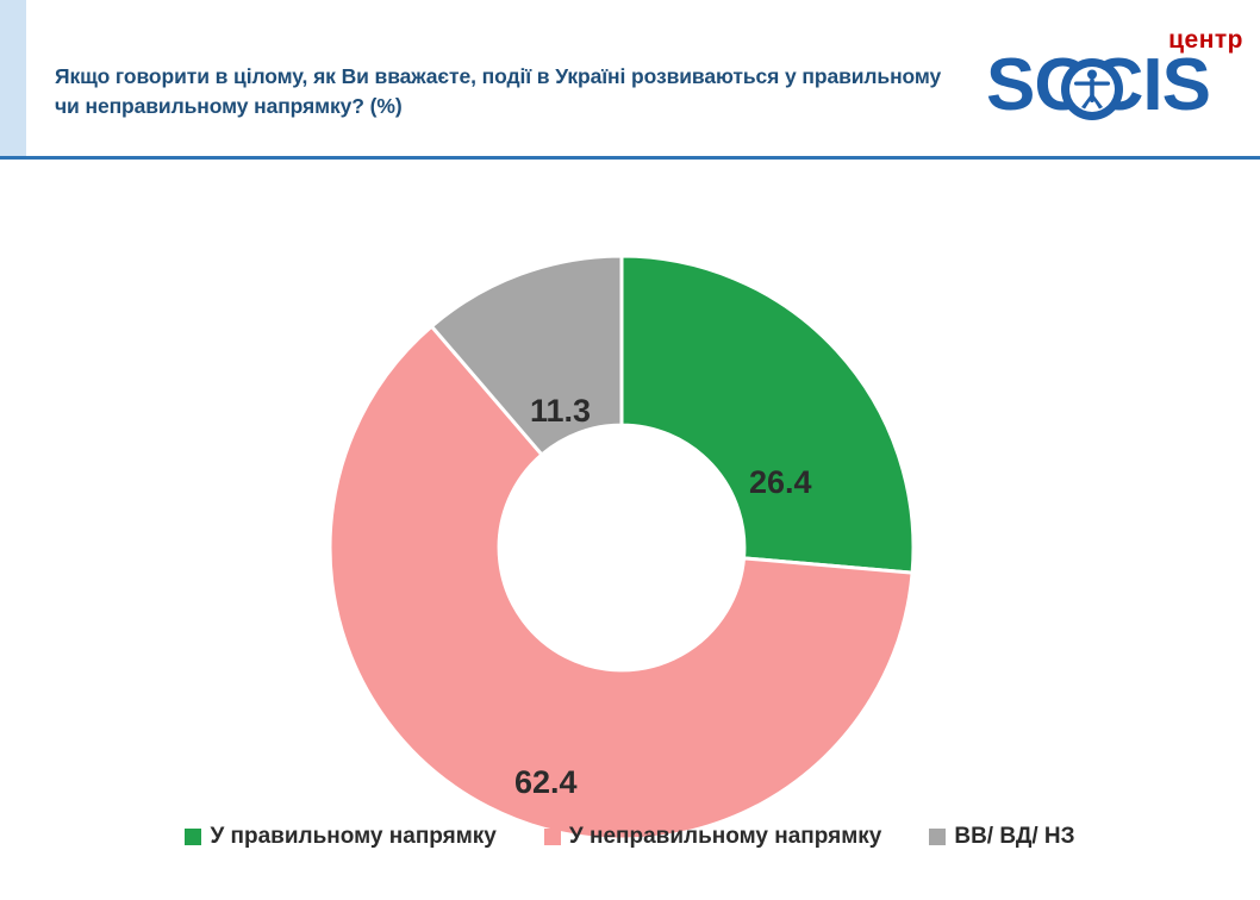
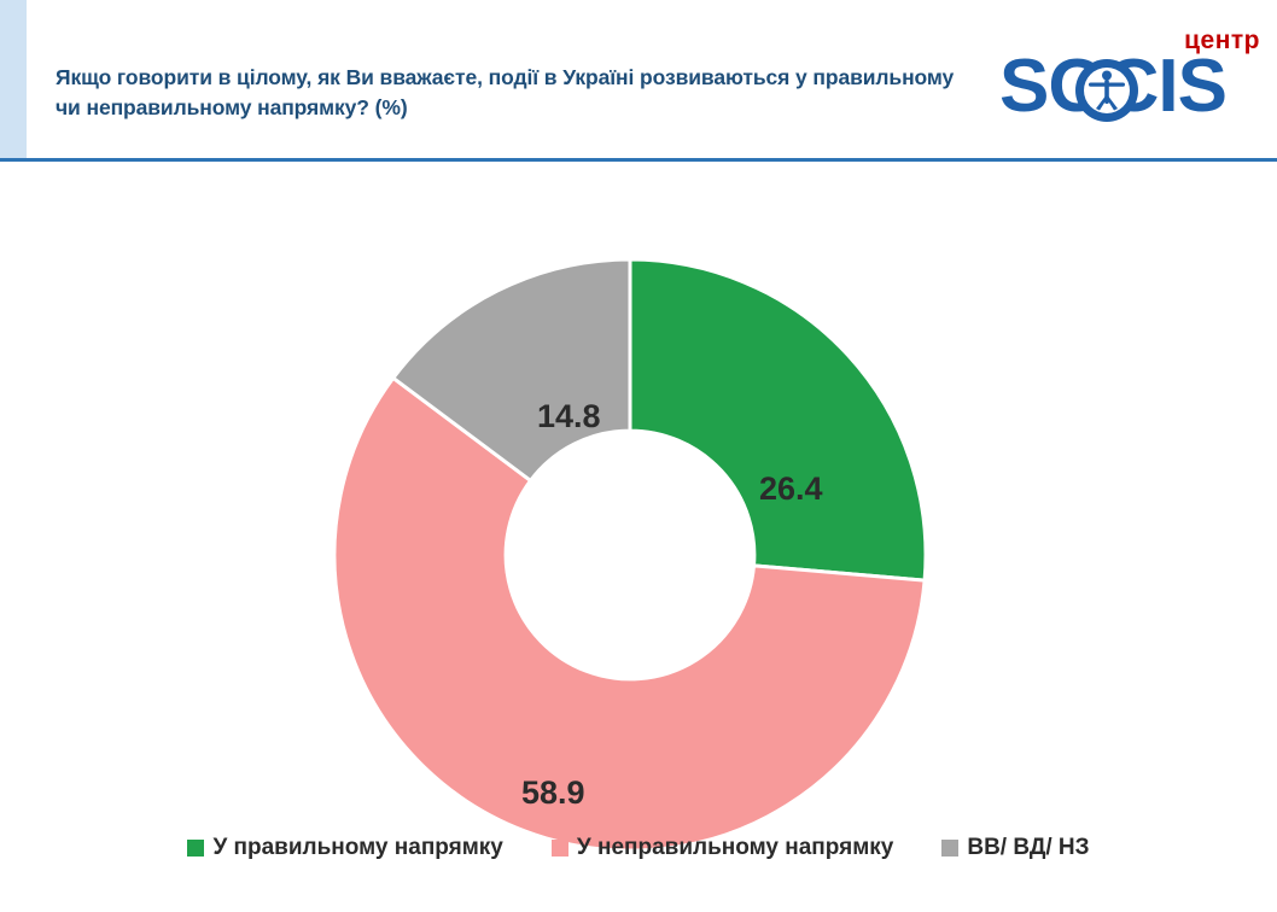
У неправильному напрямку: 62.4 -> 58.9
ВВ/ ВД/ НЗ: 11.3 -> 14.8
